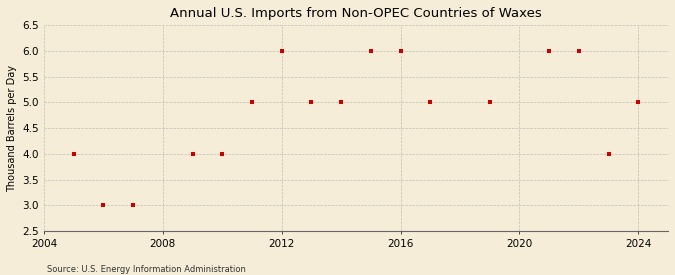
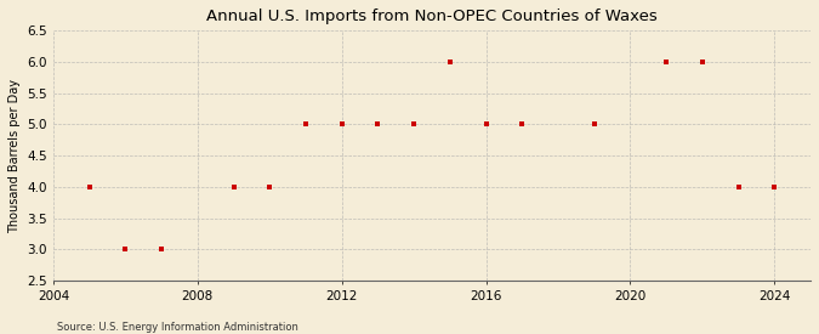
2012: 6 -> 5
2016: 6 -> 5
2024: 5 -> 4
